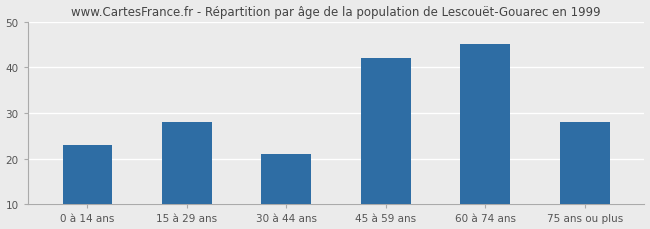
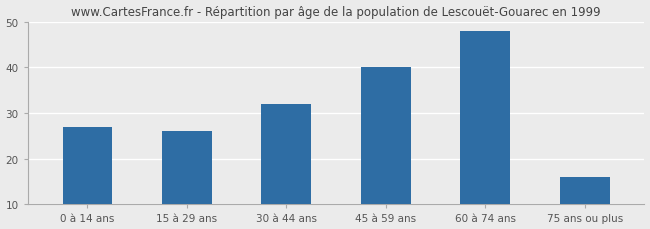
0 à 14 ans: 23 -> 27
15 à 29 ans: 28 -> 26
30 à 44 ans: 21 -> 32
45 à 59 ans: 42 -> 40
60 à 74 ans: 45 -> 48
75 ans ou plus: 28 -> 16
